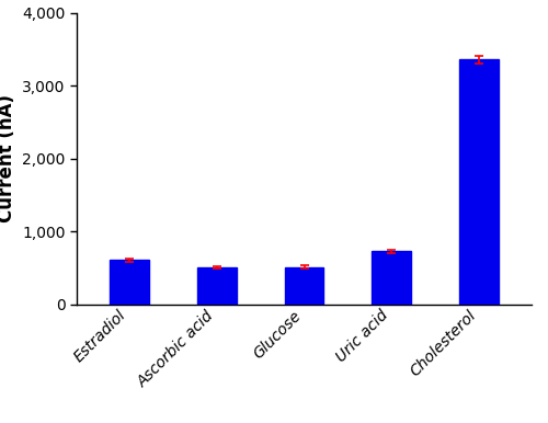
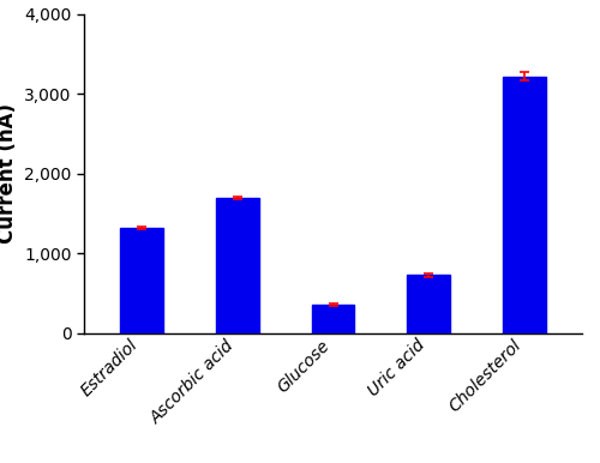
Estradiol: 610 -> 1,320
Ascorbic acid: 510 -> 1,700
Glucose: 520 -> 360
Cholesterol: 3,360 -> 3,220
